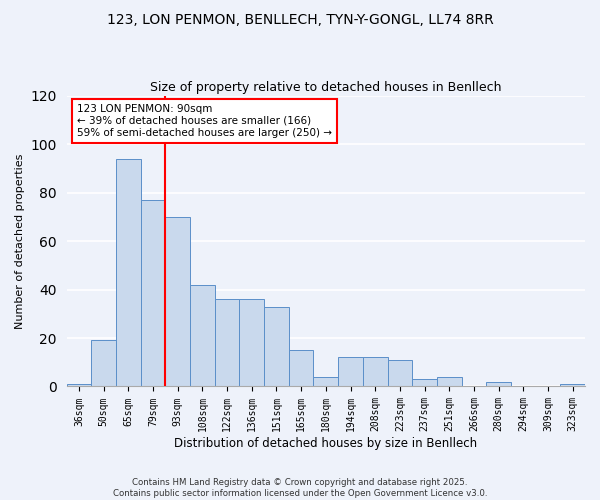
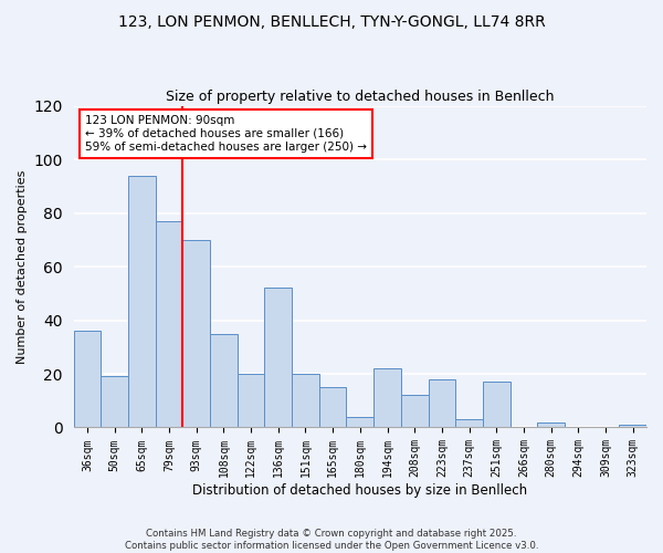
36sqm: 1 -> 36
108sqm: 42 -> 35
122sqm: 36 -> 20
136sqm: 36 -> 52
151sqm: 33 -> 20
194sqm: 12 -> 22
223sqm: 11 -> 18
251sqm: 4 -> 17
